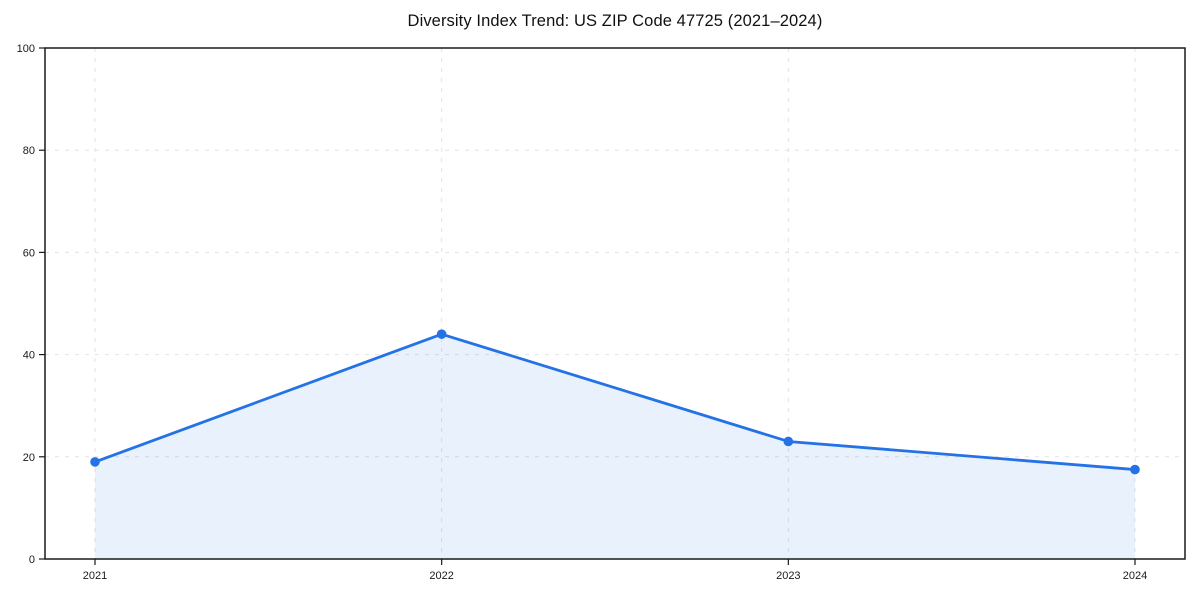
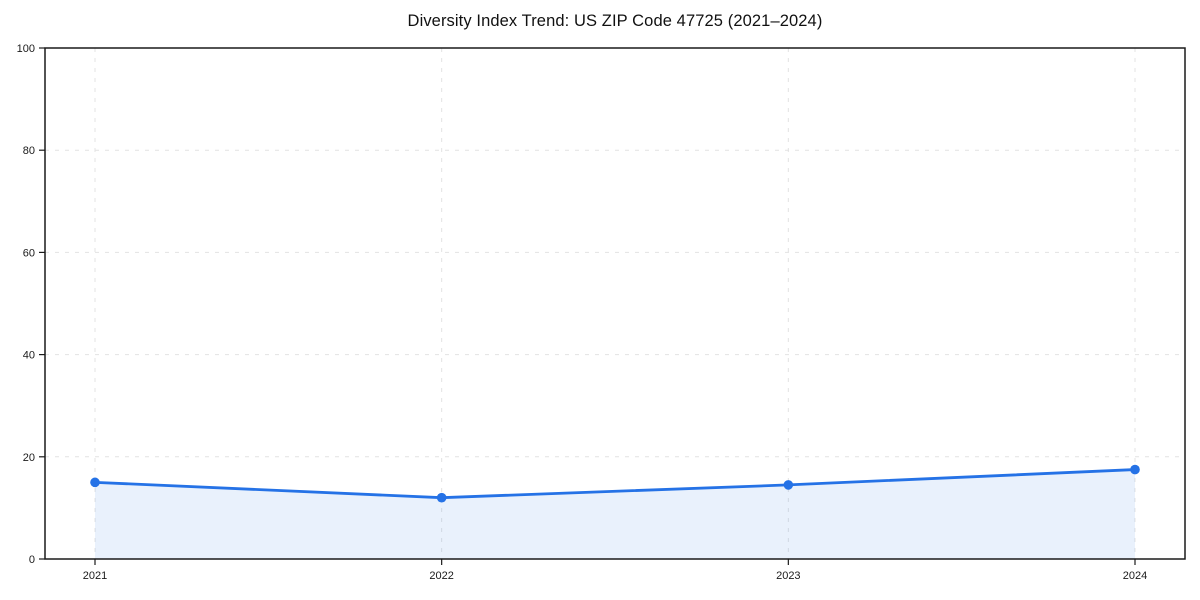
2021: 19 -> 15
2022: 44 -> 12
2023: 23 -> 14
